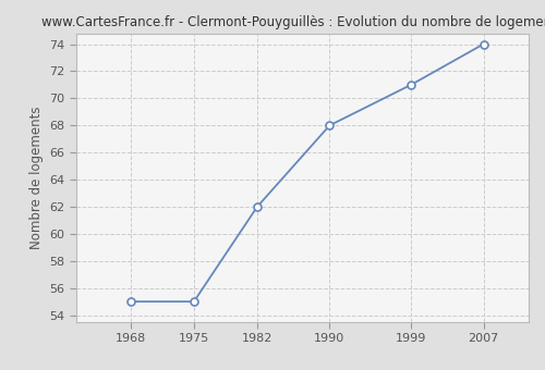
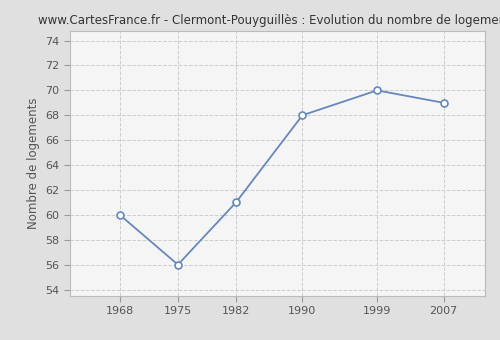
1968: 55 -> 60
1975: 55 -> 56
1982: 62 -> 61
1999: 71 -> 70
2007: 74 -> 69
